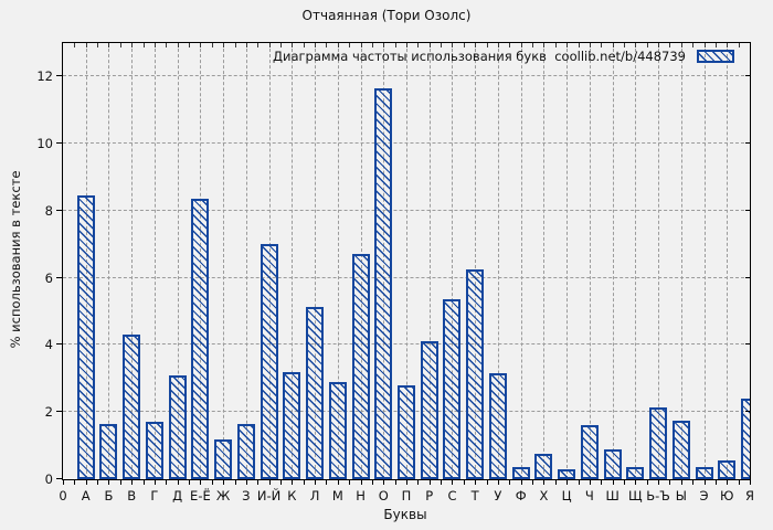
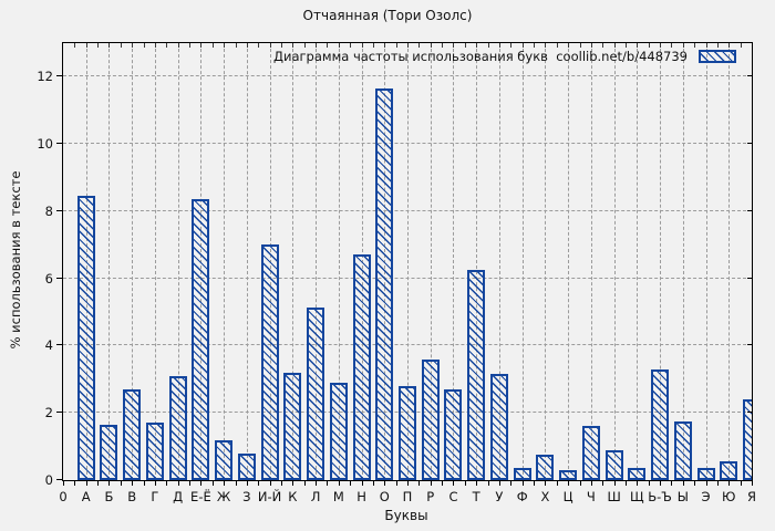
В: 4.3 -> 2.7
З: 1.6 -> 0.8
Р: 4.1 -> 3.6
С: 5.3 -> 2.7
Ь-Ъ: 2.1 -> 3.3
